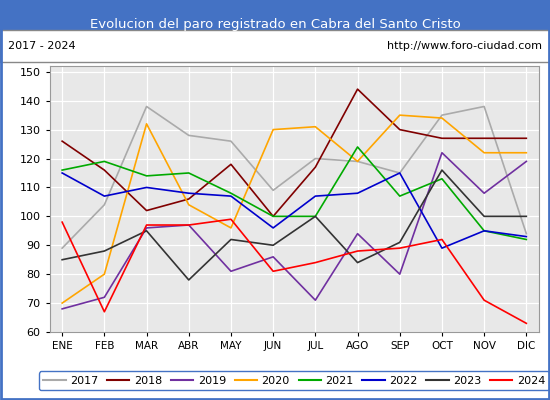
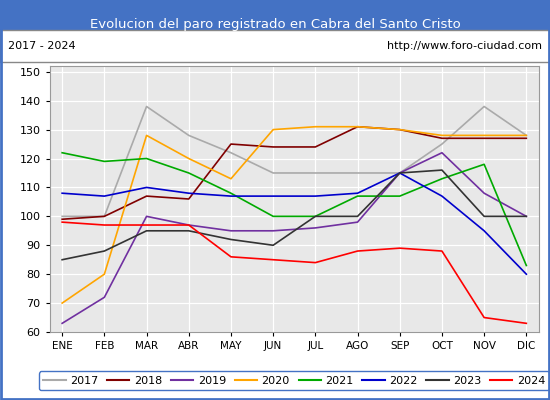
2017/ENE: 89 -> 100
2018/ENE: 126 -> 99
2019/ENE: 68 -> 63
2021/ENE: 116 -> 122
2022/ENE: 115 -> 108
2017/FEB: 104 -> 100
2018/FEB: 116 -> 100
2024/FEB: 67 -> 97
2018/MAR: 102 -> 107
2019/MAR: 96 -> 100
2020/MAR: 132 -> 128
2021/MAR: 114 -> 120
2020/ABR: 104 -> 120
2023/ABR: 78 -> 95
2017/MAY: 126 -> 122
2018/MAY: 118 -> 125
2019/MAY: 81 -> 95
2020/MAY: 96 -> 113
2024/MAY: 99 -> 86
2017/JUN: 109 -> 115
2018/JUN: 100 -> 124
2019/JUN: 86 -> 95
2022/JUN: 96 -> 107
2024/JUN: 81 -> 85
2017/JUL: 120 -> 115
2018/JUL: 117 -> 124
2019/JUL: 71 -> 96
2017/AGO: 119 -> 115
2018/AGO: 144 -> 131
2019/AGO: 94 -> 98
2020/AGO: 119 -> 131
2021/AGO: 124 -> 107
2023/AGO: 84 -> 100
2019/SEP: 80 -> 115
2020/SEP: 135 -> 130
2023/SEP: 91 -> 115
2017/OCT: 135 -> 125
2020/OCT: 134 -> 128
2022/OCT: 89 -> 107
2024/OCT: 92 -> 88
2020/NOV: 122 -> 128
2021/NOV: 95 -> 118
2024/NOV: 71 -> 65
2017/DIC: 94 -> 128
2019/DIC: 119 -> 100
2020/DIC: 122 -> 128
2021/DIC: 92 -> 83
2022/DIC: 93 -> 80
